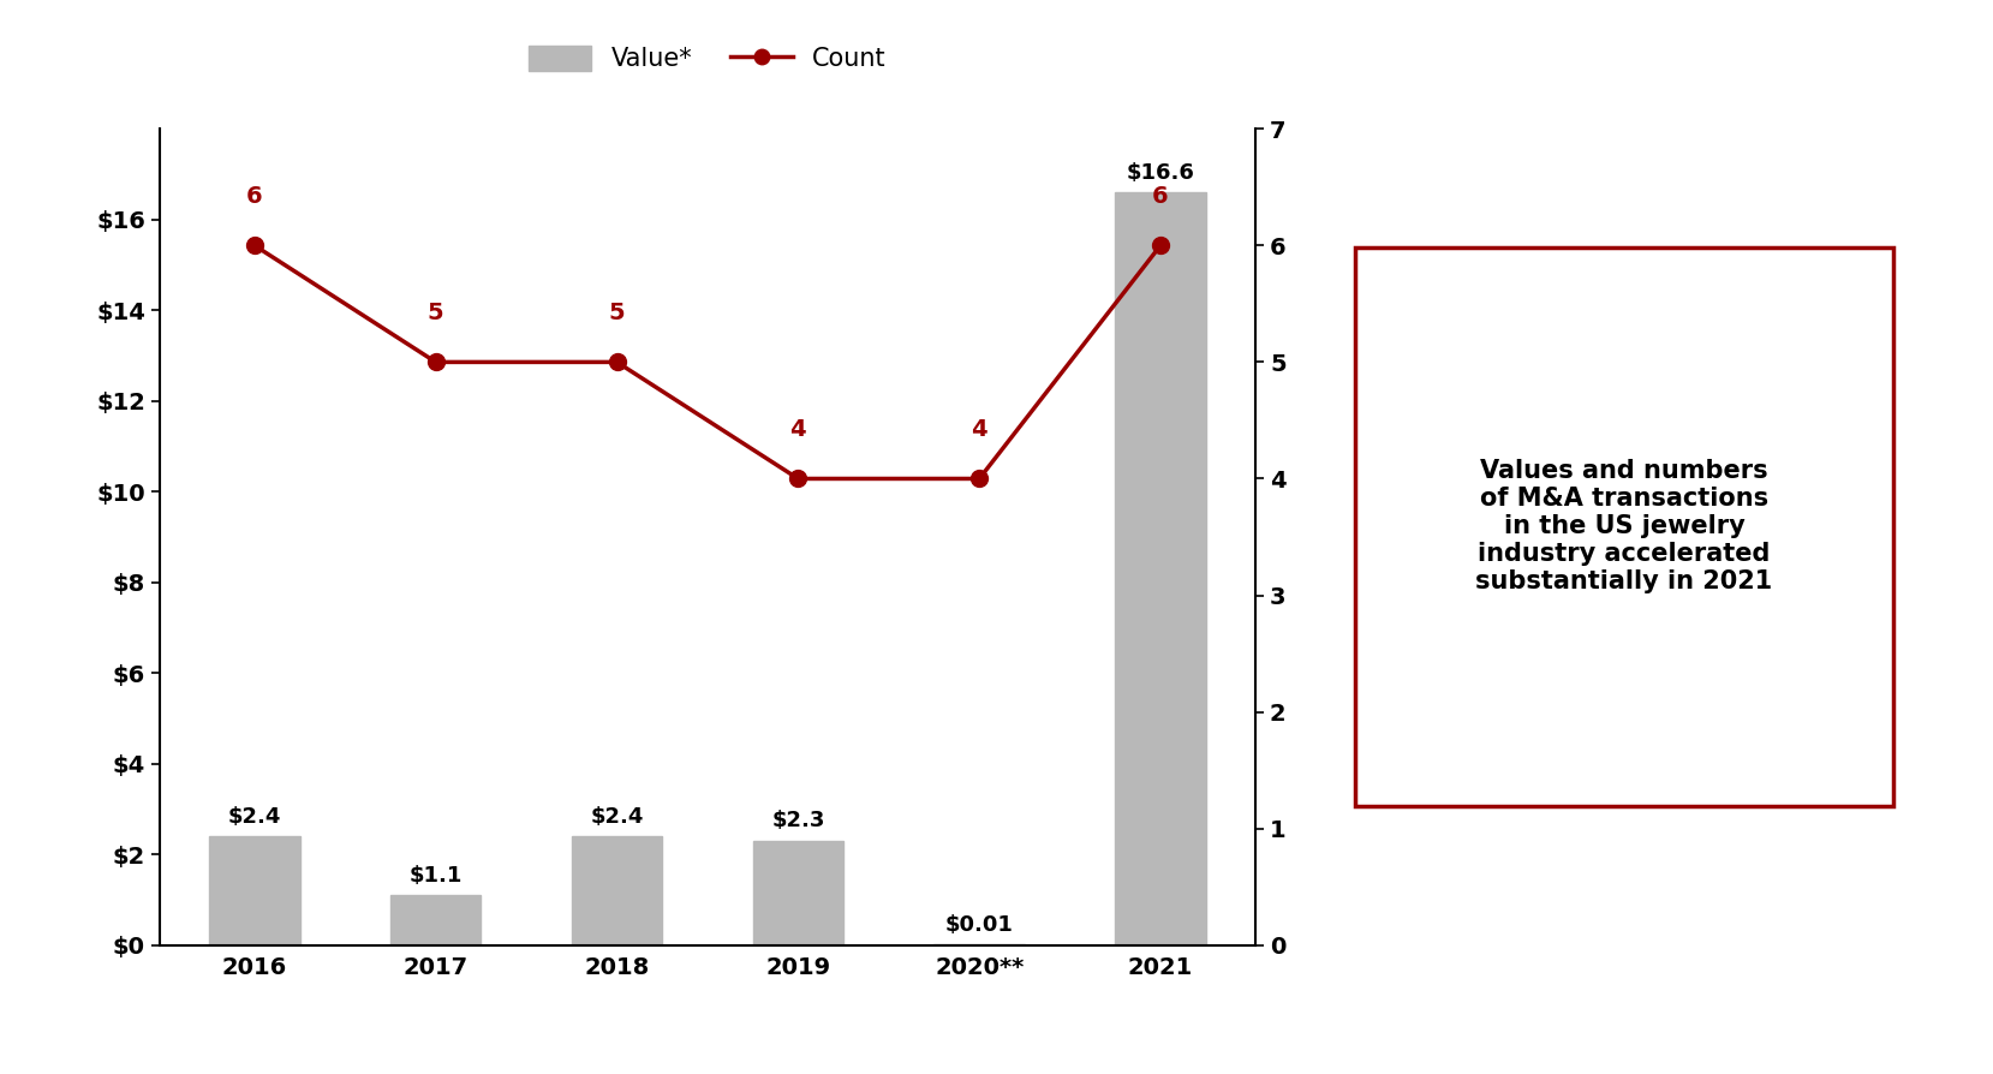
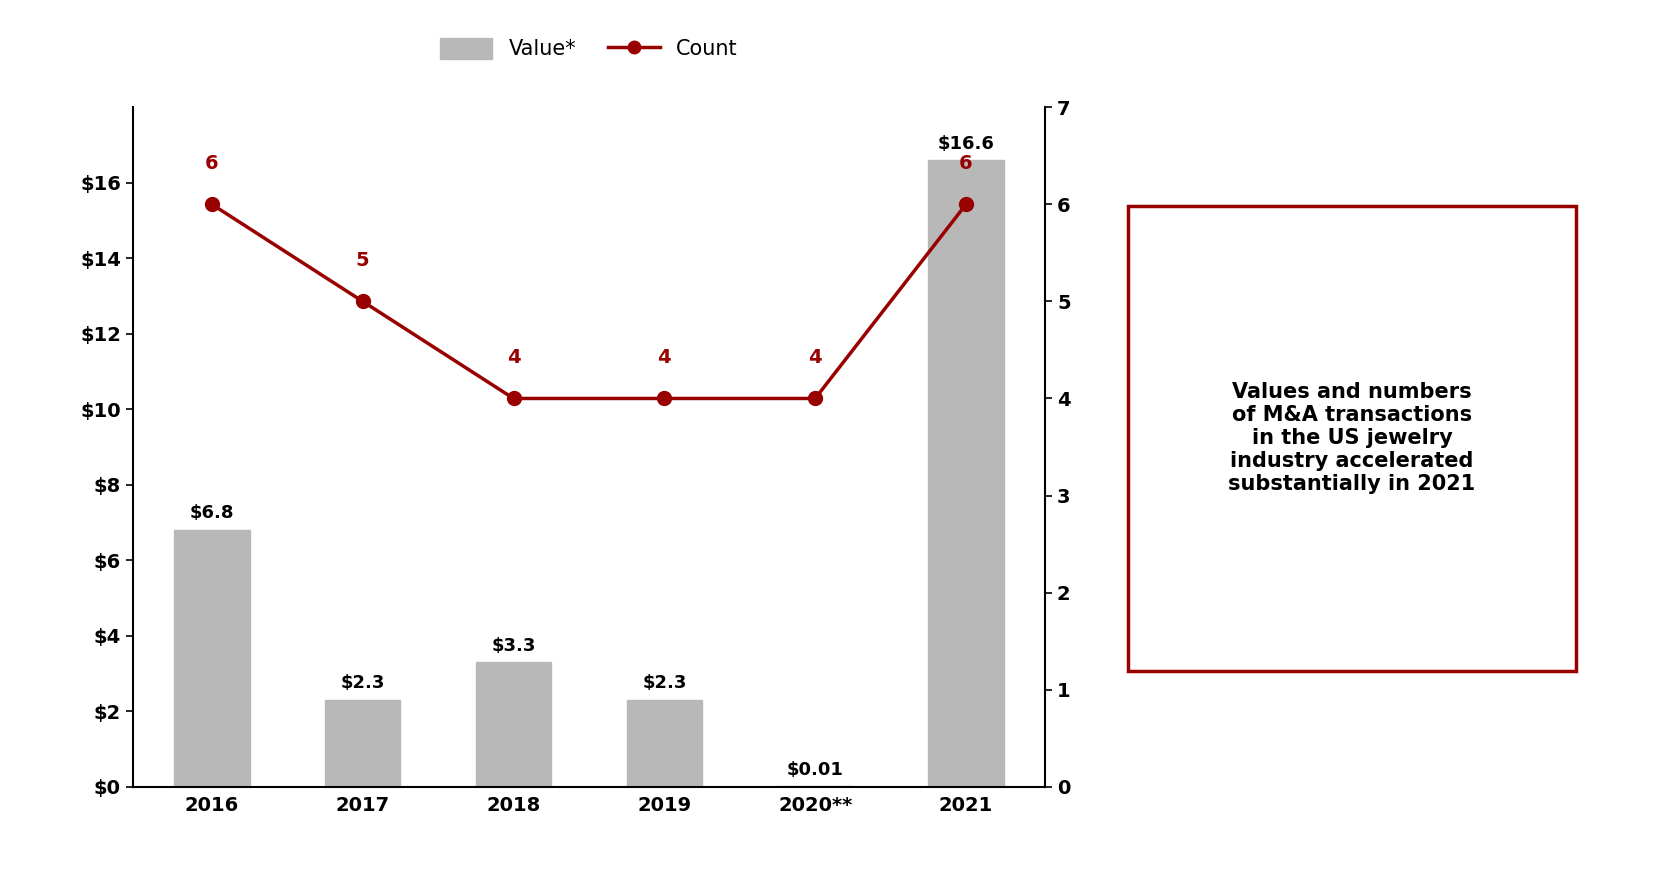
Value*/2016: $2.4 -> $6.8
Value*/2017: $1.1 -> $2.3
Value*/2018: $2.4 -> $3.3
Count/2018: 5 -> 4
